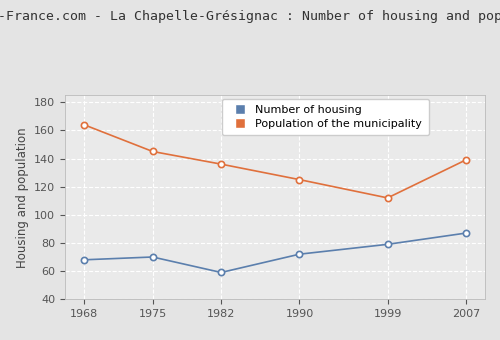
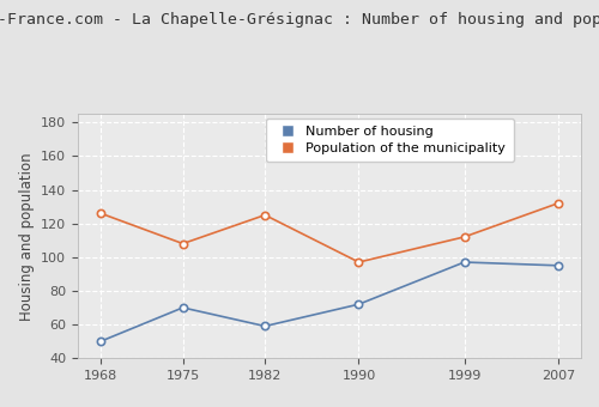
Number of housing/1968: 68 -> 50
Population of the municipality/1968: 164 -> 126
Population of the municipality/1975: 145 -> 108
Population of the municipality/1982: 136 -> 125
Population of the municipality/1990: 125 -> 97
Number of housing/1999: 79 -> 97
Number of housing/2007: 87 -> 95
Population of the municipality/2007: 139 -> 132
